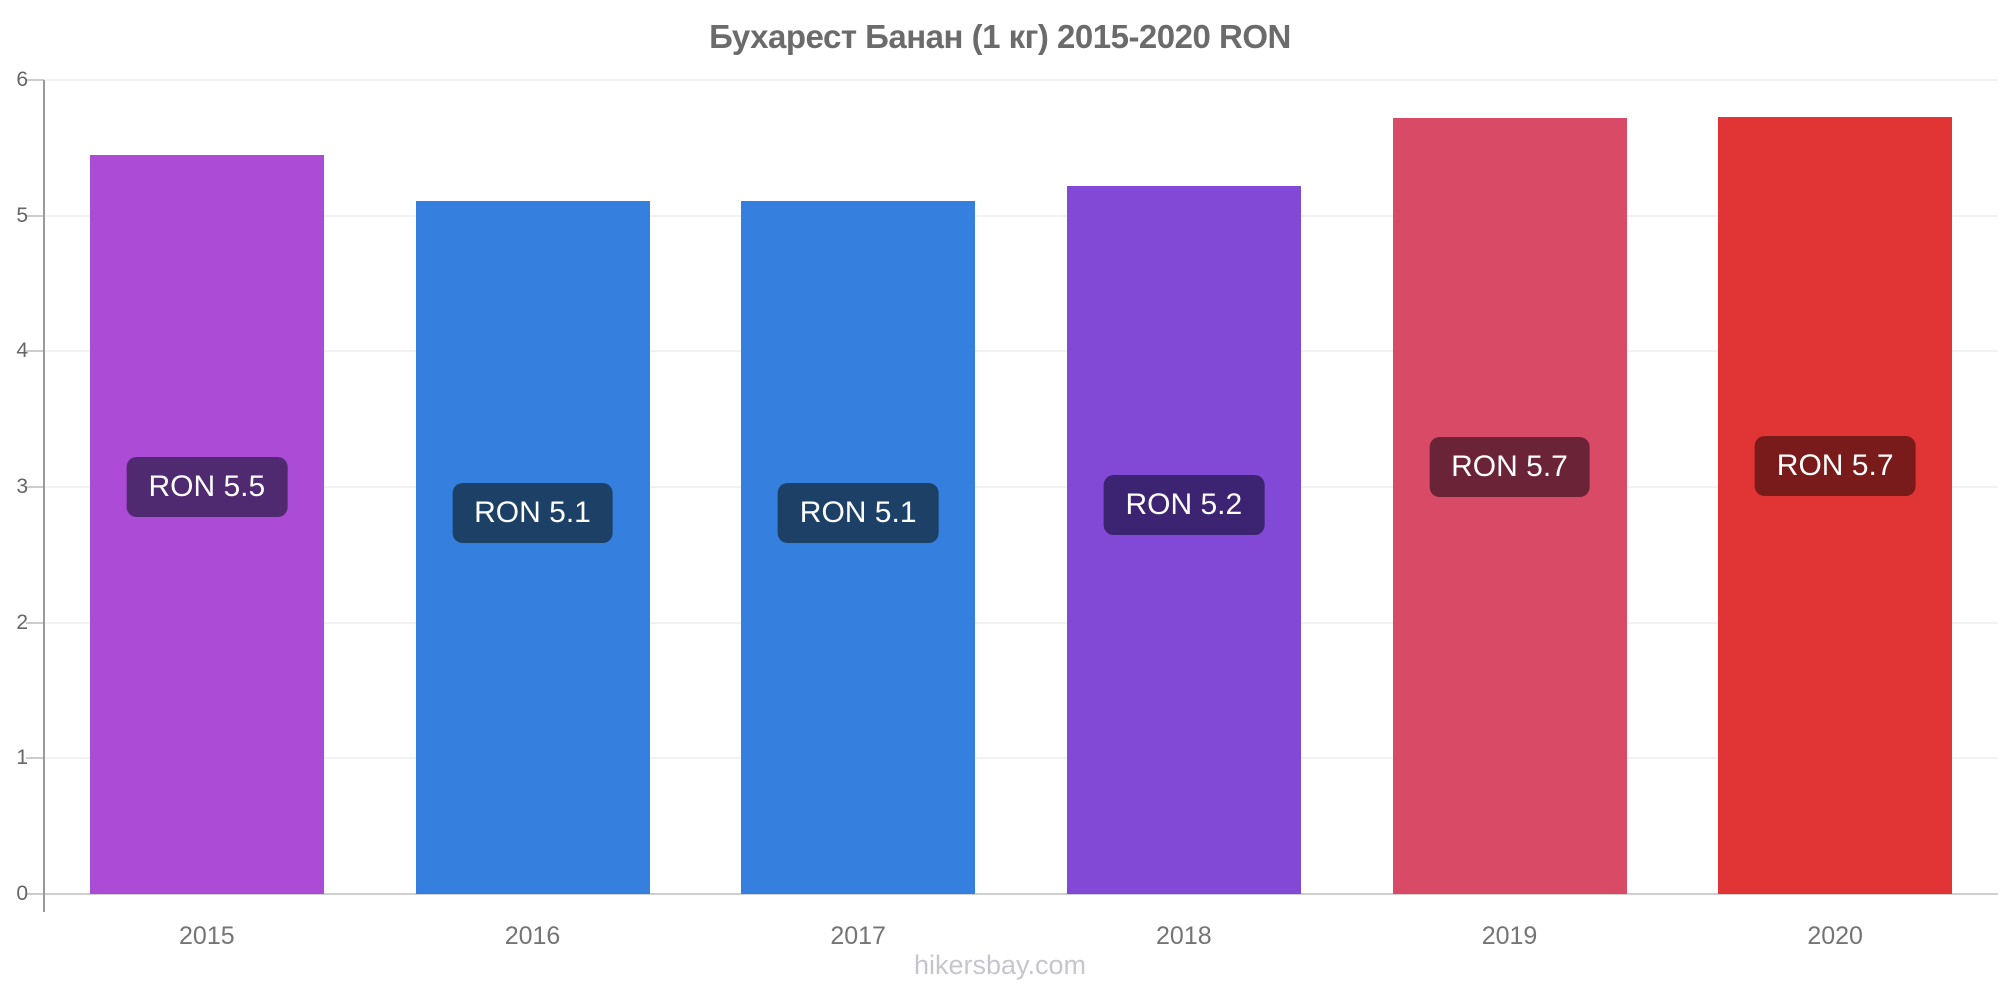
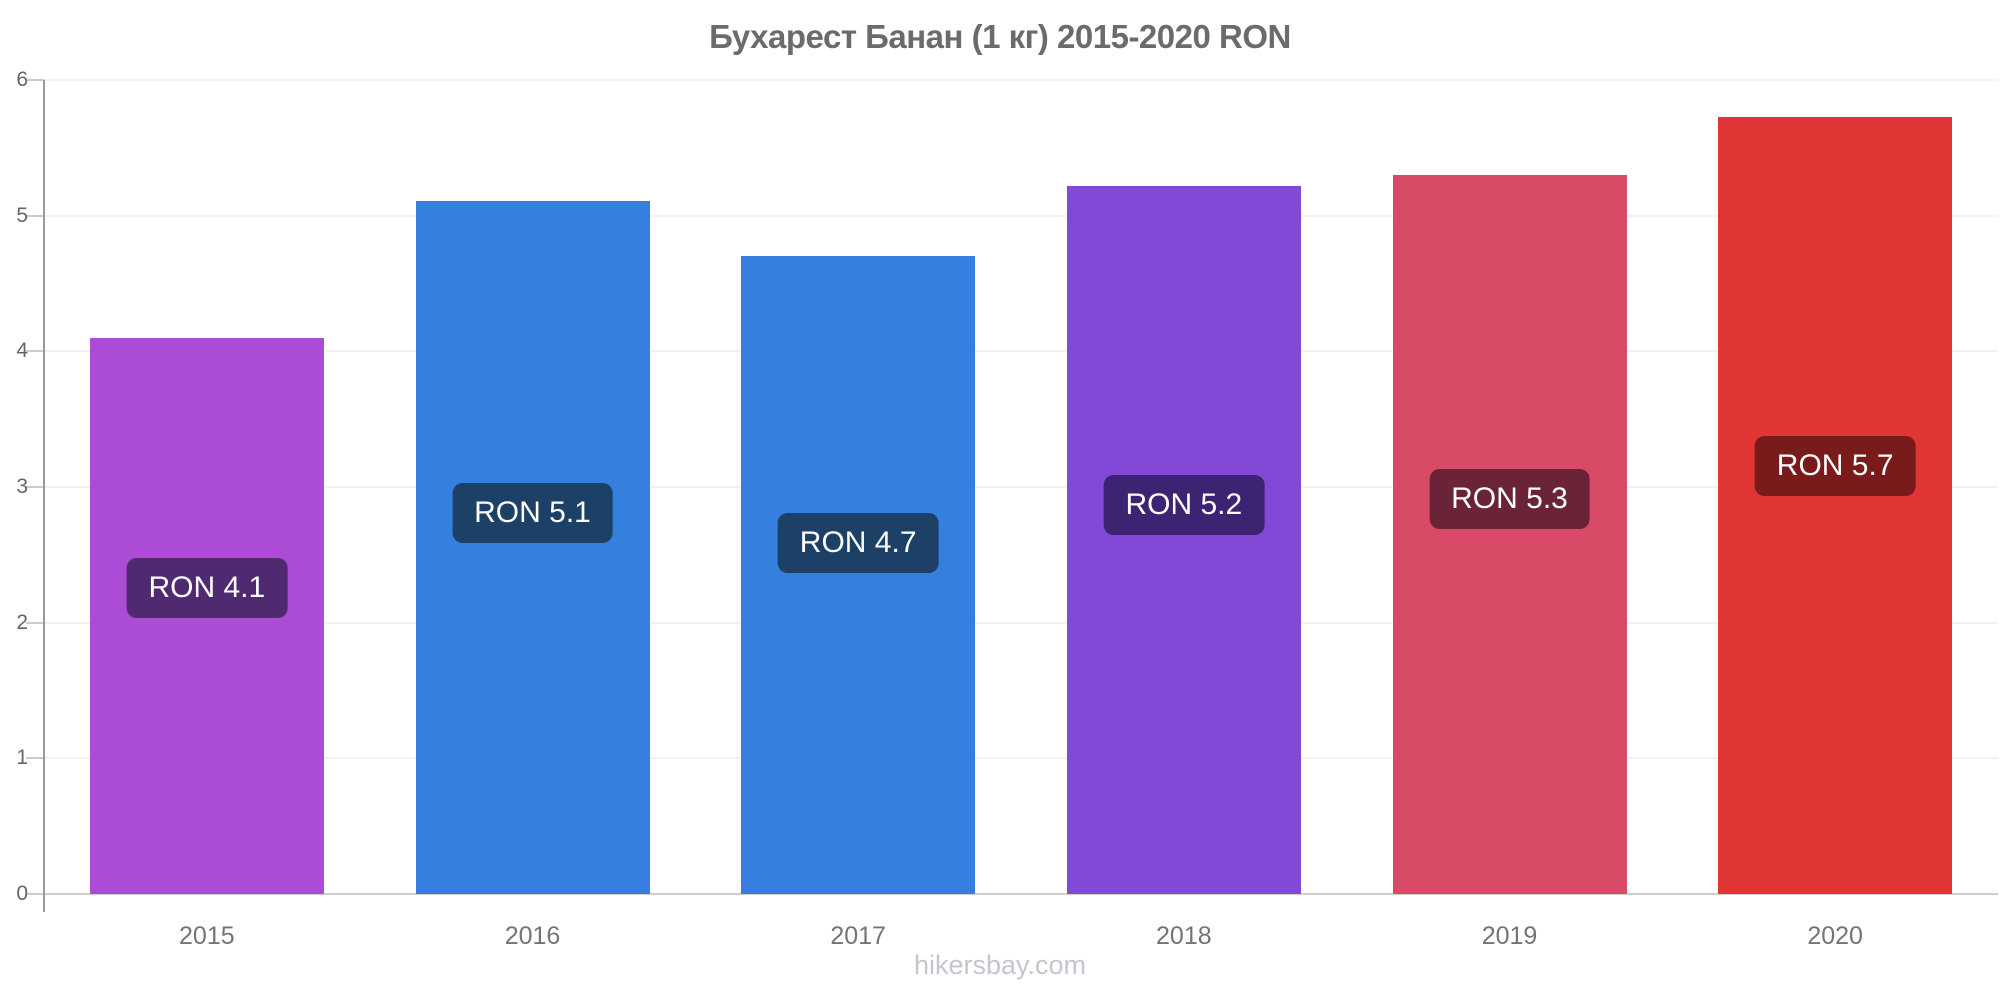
2015: 5.5 -> 4.1
2017: 5.1 -> 4.7
2019: 5.7 -> 5.3
